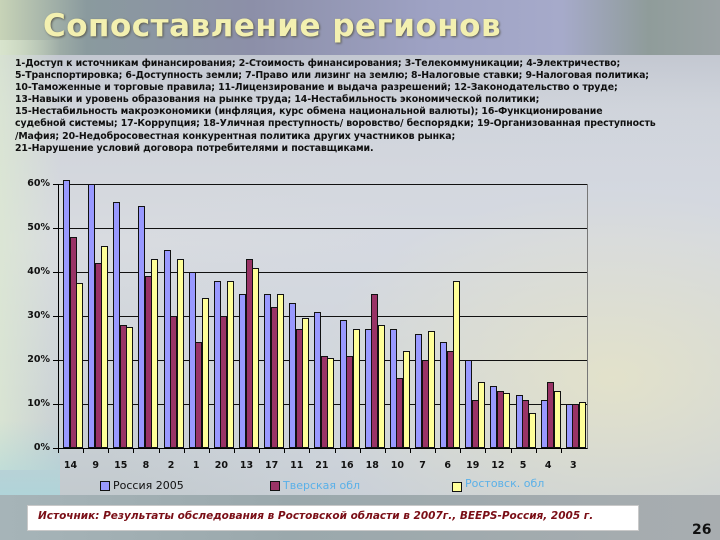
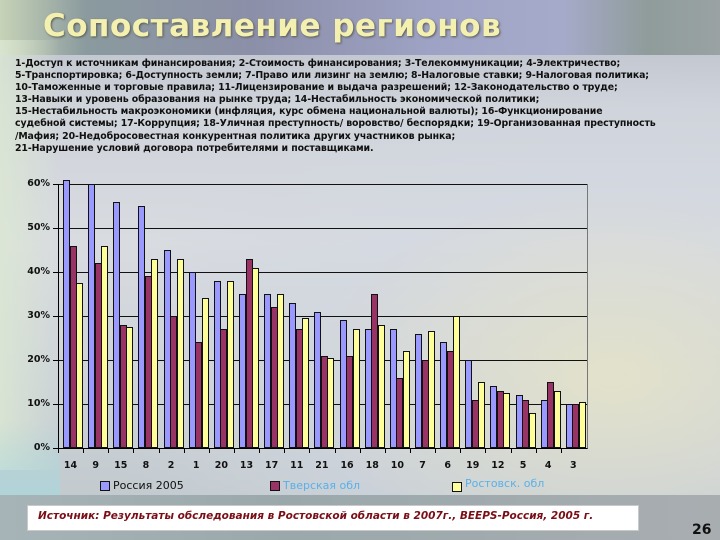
Тверская обл/14: 48% -> 46%
Тверская обл/20: 30% -> 27%
Ростовск. обл/6: 38% -> 30%
